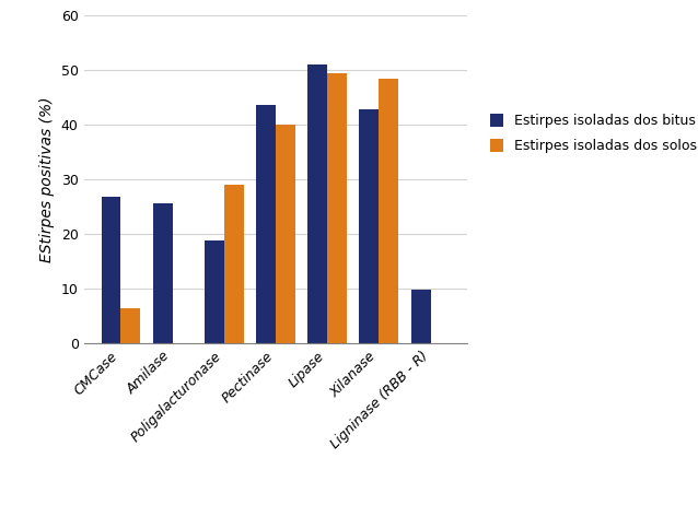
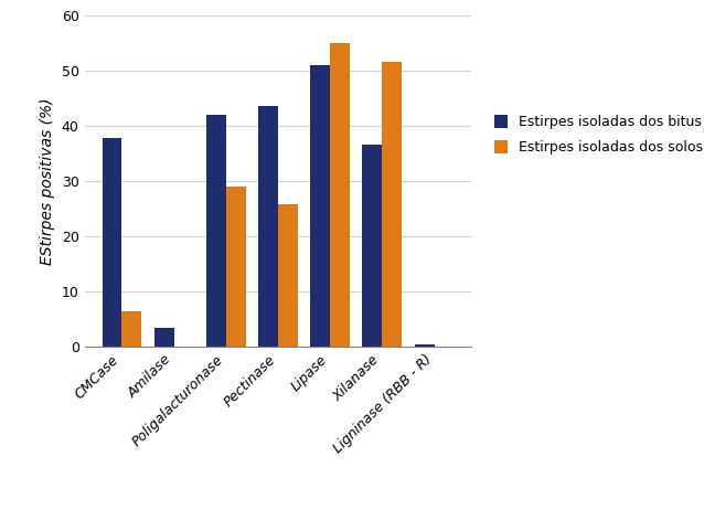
Estirpes isoladas dos bitus/CMCase: 26.8 -> 37.8
Estirpes isoladas dos bitus/Amilase: 25.6 -> 3.5
Estirpes isoladas dos bitus/Poligalacturonase: 18.8 -> 42.0
Estirpes isoladas dos solos/Pectinase: 40.0 -> 25.8
Estirpes isoladas dos solos/Lipase: 49.4 -> 55.0
Estirpes isoladas dos bitus/Xilanase: 42.8 -> 36.5
Estirpes isoladas dos solos/Xilanase: 48.4 -> 51.5
Estirpes isoladas dos bitus/Ligninase (RBB - R): 9.8 -> 0.5
